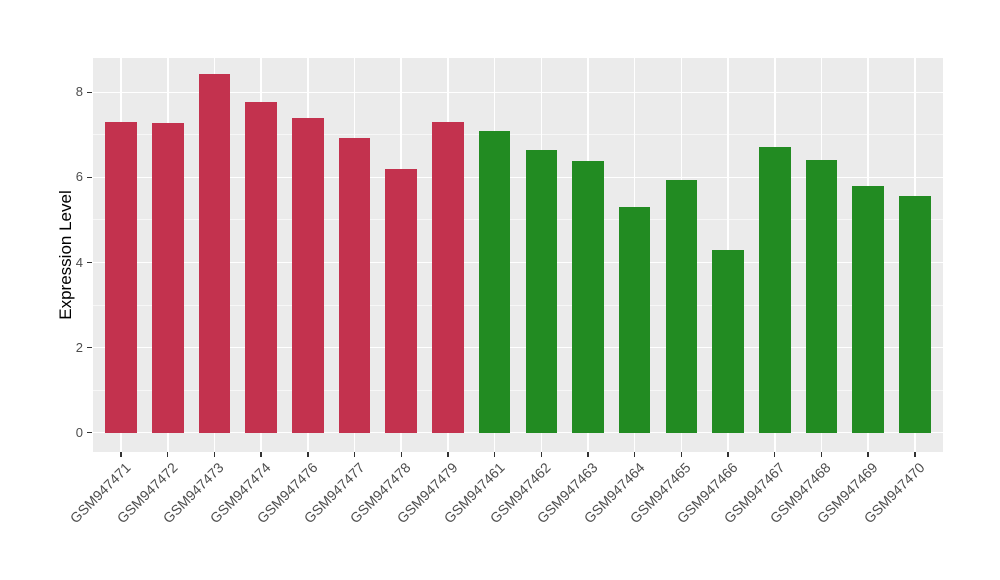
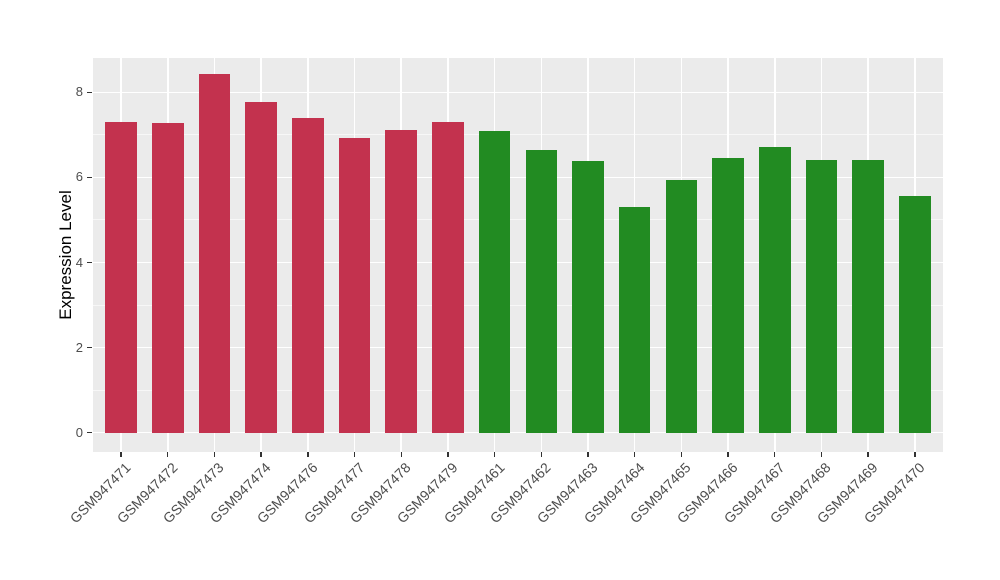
GSM947478: 6.2 -> 7.1
GSM947466: 4.3 -> 6.5
GSM947469: 5.8 -> 6.4
